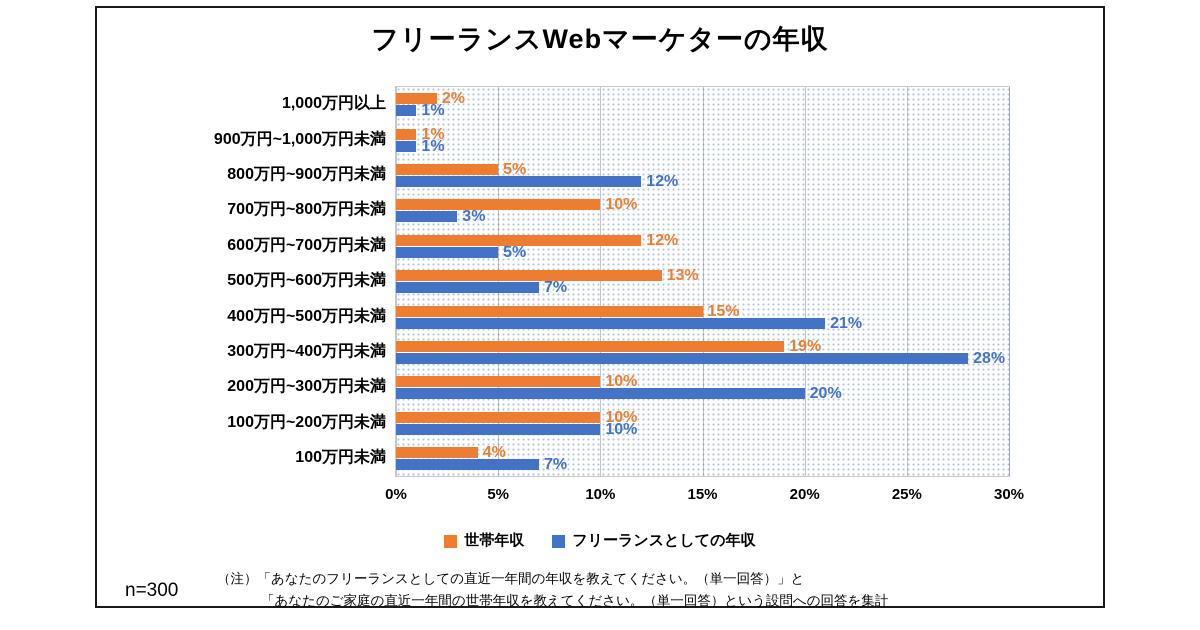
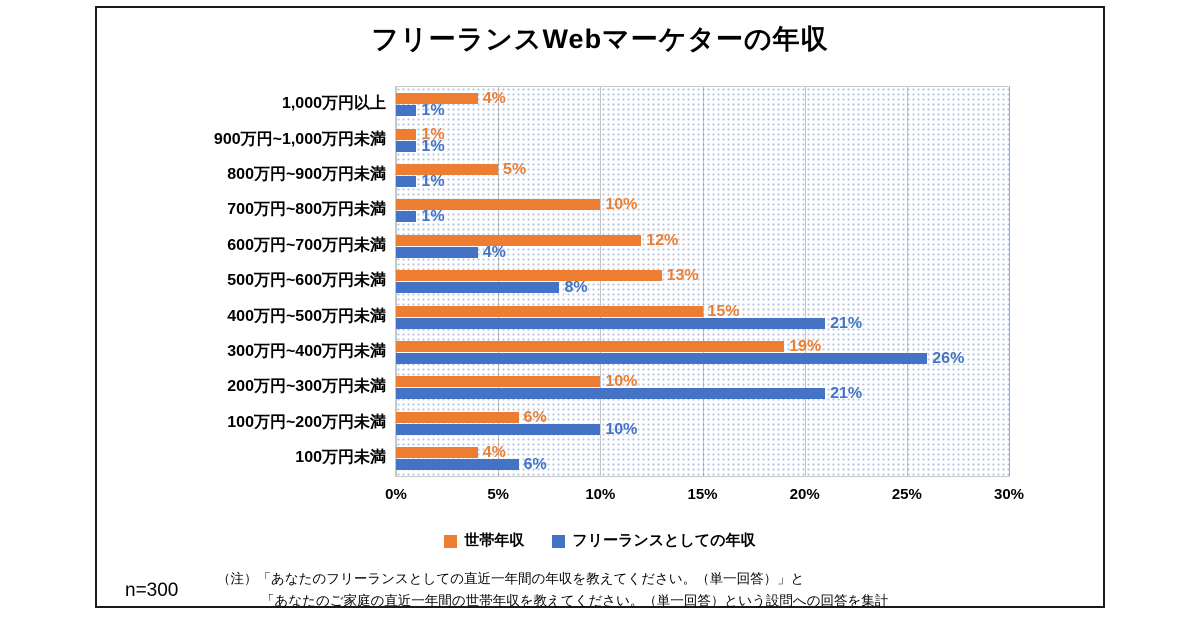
世帯年収/1,000万円以上: 2% -> 4%
フリーランスとしての年収/800万円~900万円未満: 12% -> 1%
フリーランスとしての年収/700万円~800万円未満: 3% -> 1%
フリーランスとしての年収/600万円~700万円未満: 5% -> 4%
フリーランスとしての年収/500万円~600万円未満: 7% -> 8%
フリーランスとしての年収/300万円~400万円未満: 28% -> 26%
フリーランスとしての年収/200万円~300万円未満: 20% -> 21%
世帯年収/100万円~200万円未満: 10% -> 6%
フリーランスとしての年収/100万円未満: 7% -> 6%
